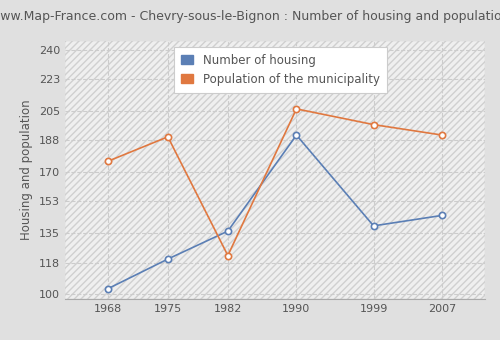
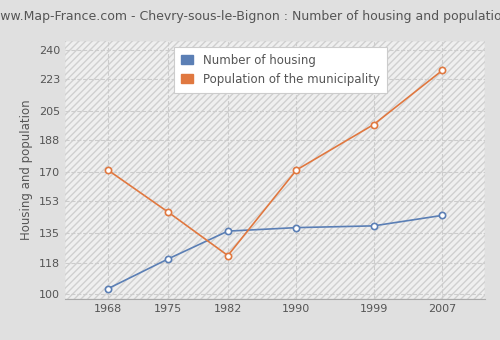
Population of the municipality/1968: 176 -> 171
Population of the municipality/1975: 190 -> 147
Number of housing/1990: 191 -> 138
Population of the municipality/1990: 206 -> 171
Population of the municipality/2007: 191 -> 228
